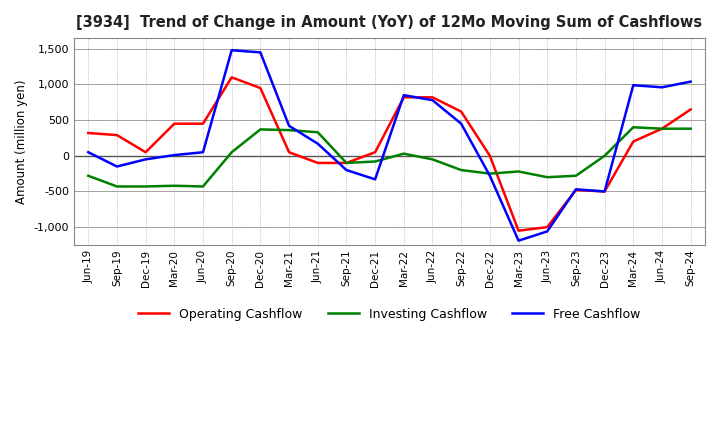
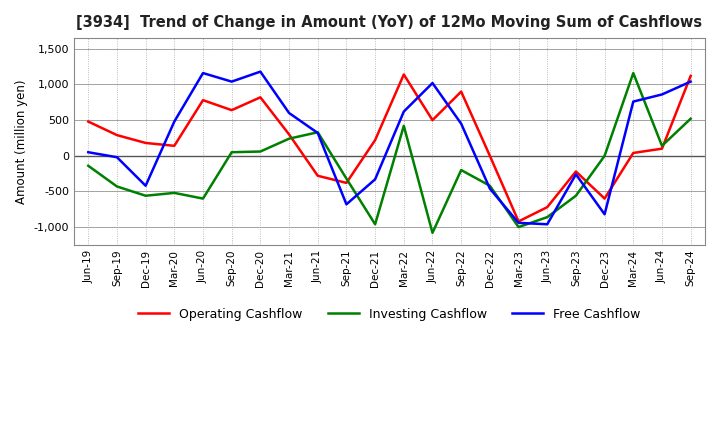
Operating Cashflow/Jun-19: 320 -> 480
Investing Cashflow/Jun-19: -280 -> -140
Free Cashflow/Sep-19: -150 -> -20
Operating Cashflow/Dec-19: 50 -> 180
Investing Cashflow/Dec-19: -430 -> -560
Free Cashflow/Dec-19: -50 -> -420
Operating Cashflow/Mar-20: 450 -> 140
Investing Cashflow/Mar-20: -420 -> -520
Free Cashflow/Mar-20: 10 -> 480
Operating Cashflow/Jun-20: 450 -> 780
Investing Cashflow/Jun-20: -430 -> -600
Free Cashflow/Jun-20: 50 -> 1,160
Operating Cashflow/Sep-20: 1,100 -> 640
Free Cashflow/Sep-20: 1,480 -> 1,040
Operating Cashflow/Dec-20: 950 -> 820
Investing Cashflow/Dec-20: 370 -> 60
Free Cashflow/Dec-20: 1,450 -> 1,180
Operating Cashflow/Mar-21: 50 -> 300
Investing Cashflow/Mar-21: 360 -> 240
Free Cashflow/Mar-21: 420 -> 600
Operating Cashflow/Jun-21: -100 -> -280
Free Cashflow/Jun-21: 170 -> 320
Operating Cashflow/Sep-21: -100 -> -380
Investing Cashflow/Sep-21: -100 -> -320
Free Cashflow/Sep-21: -200 -> -680
Operating Cashflow/Dec-21: 50 -> 220
Investing Cashflow/Dec-21: -80 -> -960
Operating Cashflow/Mar-22: 820 -> 1,140
Investing Cashflow/Mar-22: 30 -> 420
Free Cashflow/Mar-22: 850 -> 620
Operating Cashflow/Jun-22: 820 -> 500
Investing Cashflow/Jun-22: -50 -> -1,080
Free Cashflow/Jun-22: 780 -> 1,020
Operating Cashflow/Sep-22: 620 -> 900
Investing Cashflow/Dec-22: -250 -> -420
Free Cashflow/Dec-22: -280 -> -460
Operating Cashflow/Mar-23: -1,050 -> -920
Investing Cashflow/Mar-23: -220 -> -1,000
Free Cashflow/Mar-23: -1,190 -> -940
Operating Cashflow/Jun-23: -1,000 -> -720
Investing Cashflow/Jun-23: -300 -> -860
Free Cashflow/Jun-23: -1,060 -> -960
Operating Cashflow/Sep-23: -480 -> -220
Investing Cashflow/Sep-23: -280 -> -560
Free Cashflow/Sep-23: -470 -> -260
Operating Cashflow/Dec-23: -500 -> -600
Free Cashflow/Dec-23: -500 -> -820
Operating Cashflow/Mar-24: 200 -> 40
Investing Cashflow/Mar-24: 400 -> 1,160
Free Cashflow/Mar-24: 990 -> 760
Operating Cashflow/Jun-24: 380 -> 100
Investing Cashflow/Jun-24: 380 -> 140
Free Cashflow/Jun-24: 960 -> 860
Operating Cashflow/Sep-24: 650 -> 1,120
Investing Cashflow/Sep-24: 380 -> 520
